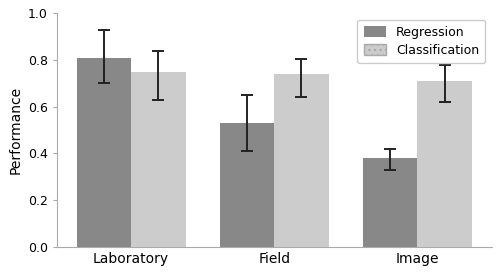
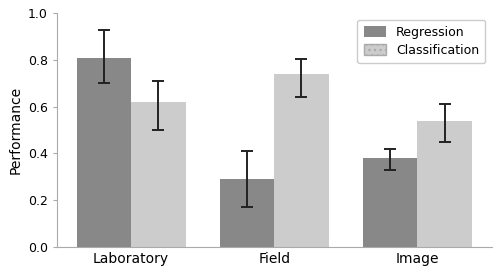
Classification/Laboratory: 0.75 -> 0.62
Regression/Field: 0.53 -> 0.29
Classification/Image: 0.71 -> 0.54
